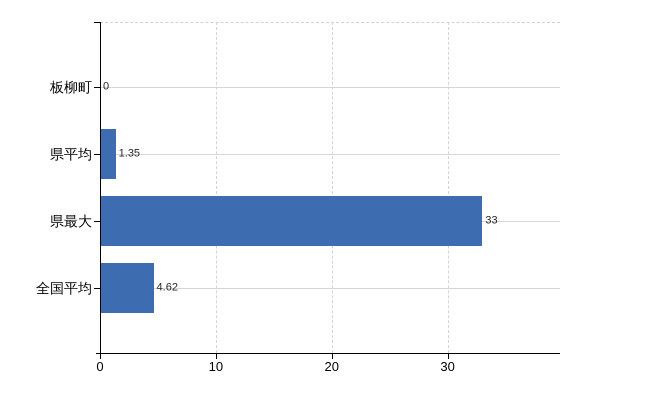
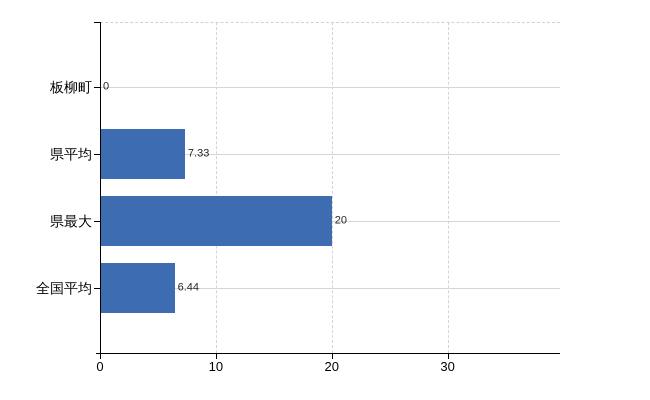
県平均: 1.35 -> 7.33
県最大: 33 -> 20
全国平均: 4.62 -> 6.44
